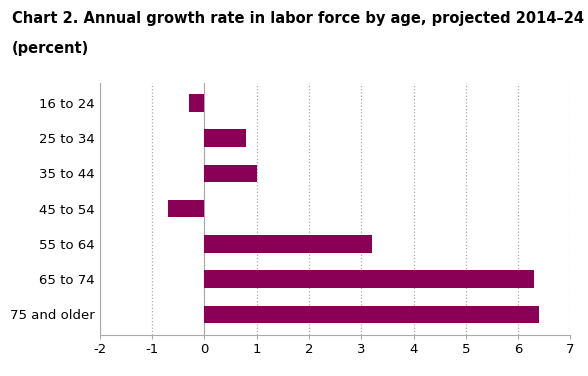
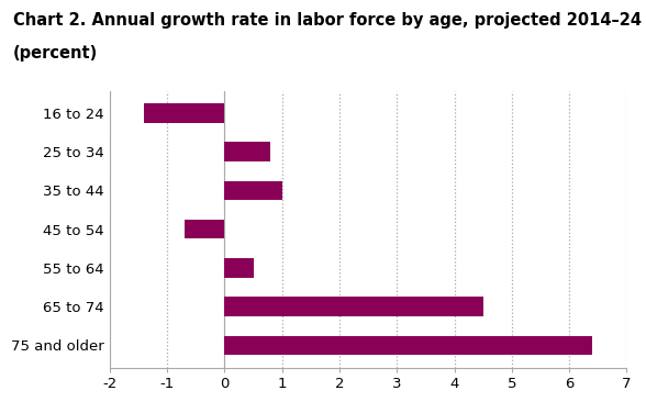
16 to 24: -0.3 -> -1.4
55 to 64: 3.2 -> 0.5
65 to 74: 6.3 -> 4.5
